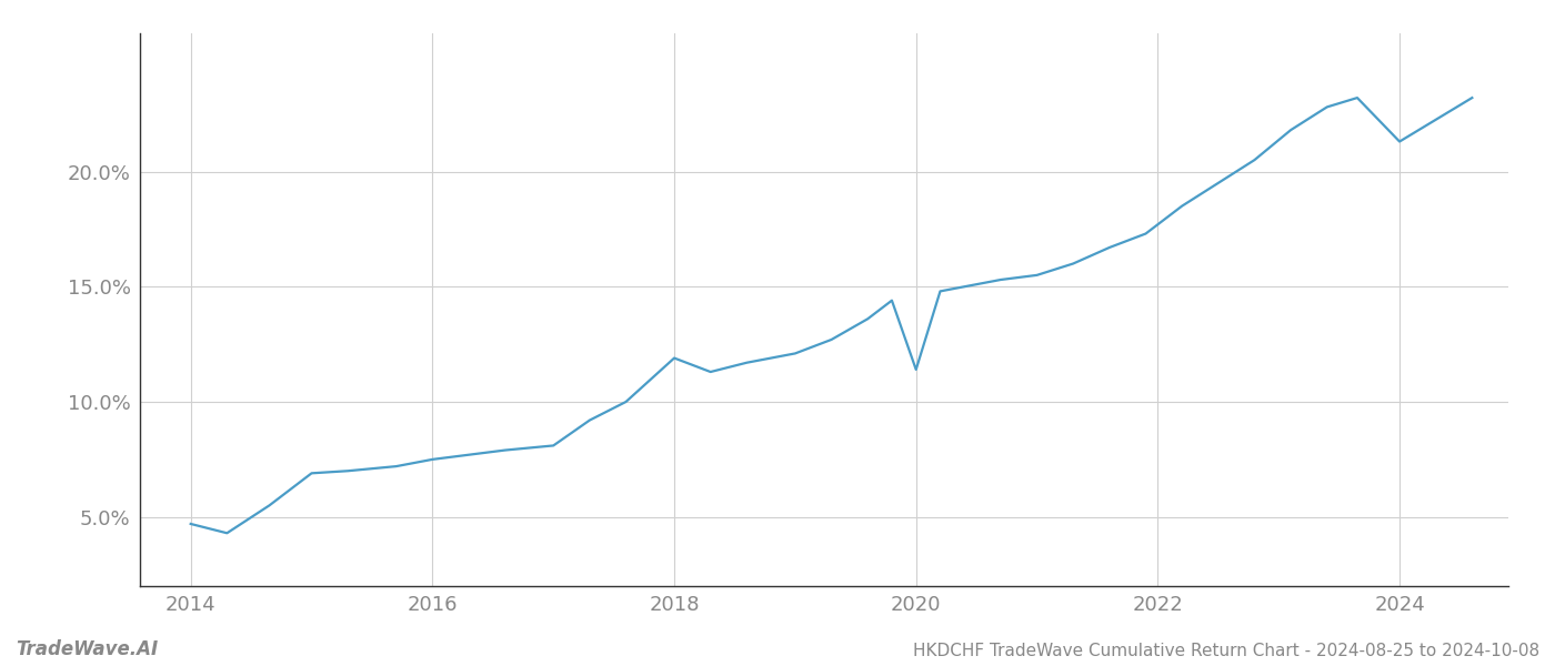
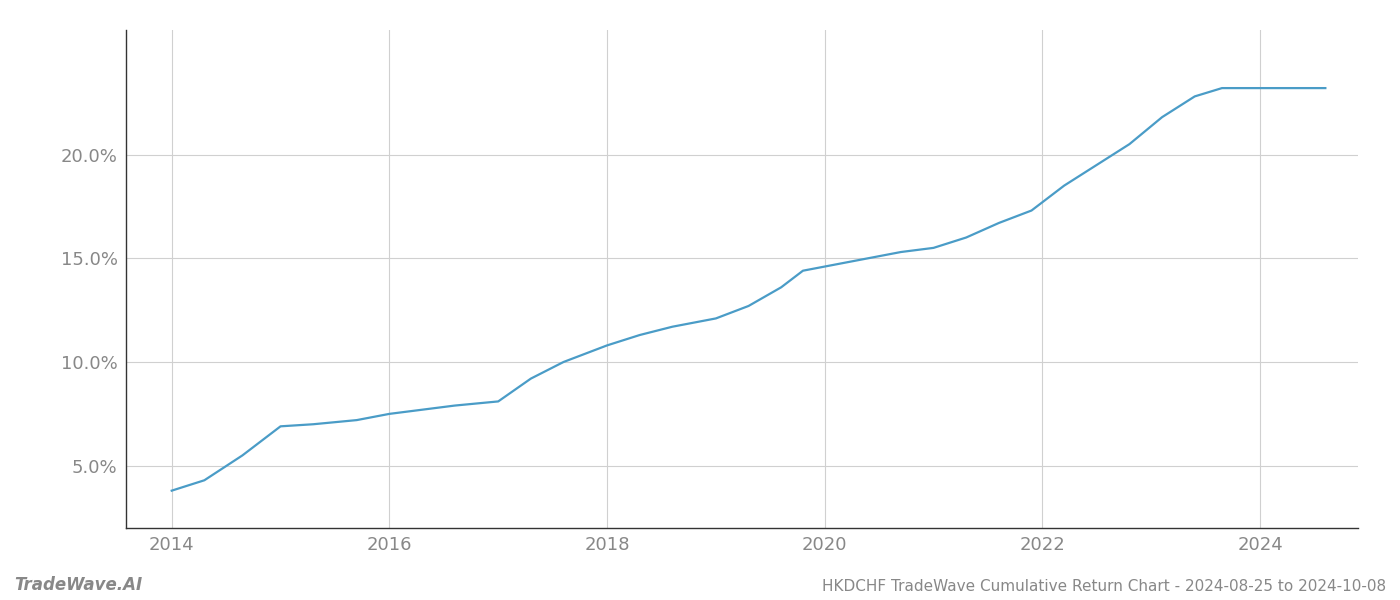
2014: 4.7% -> 3.8%
2018: 11.9% -> 10.8%
2020: 11.4% -> 14.6%
2024: 21.3% -> 23.2%
